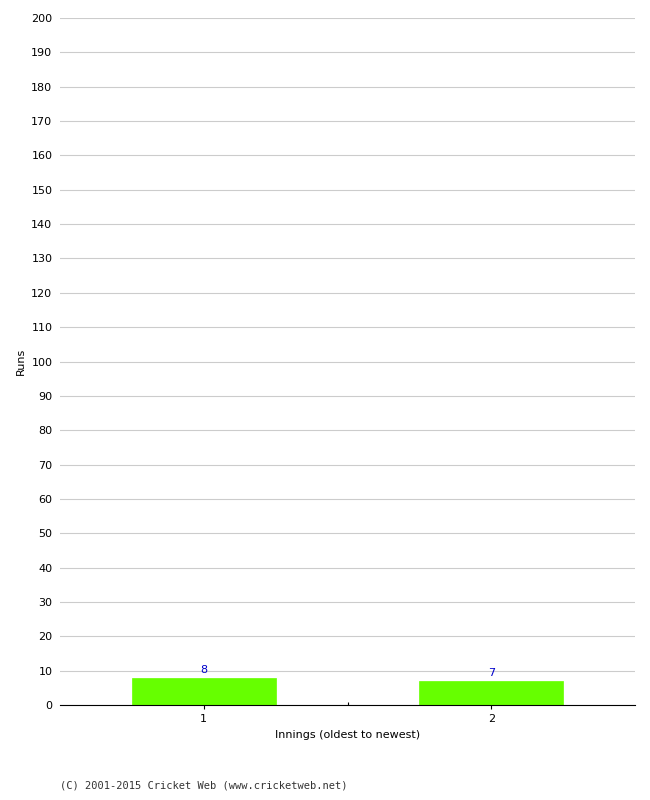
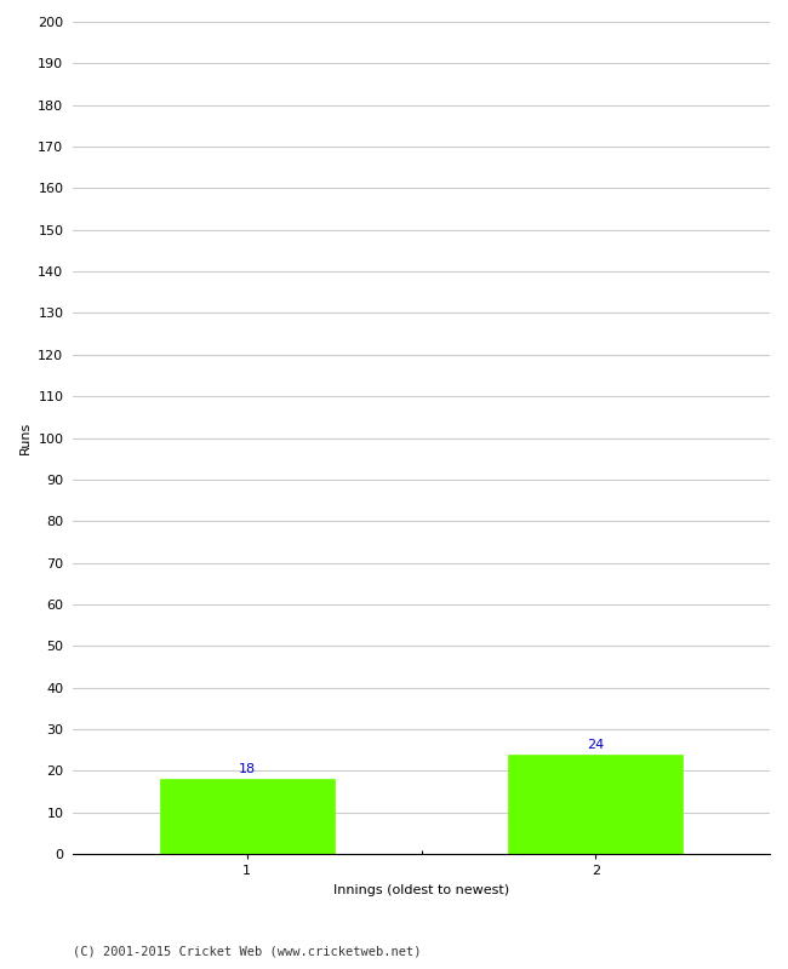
1: 8 -> 18
2: 7 -> 24
